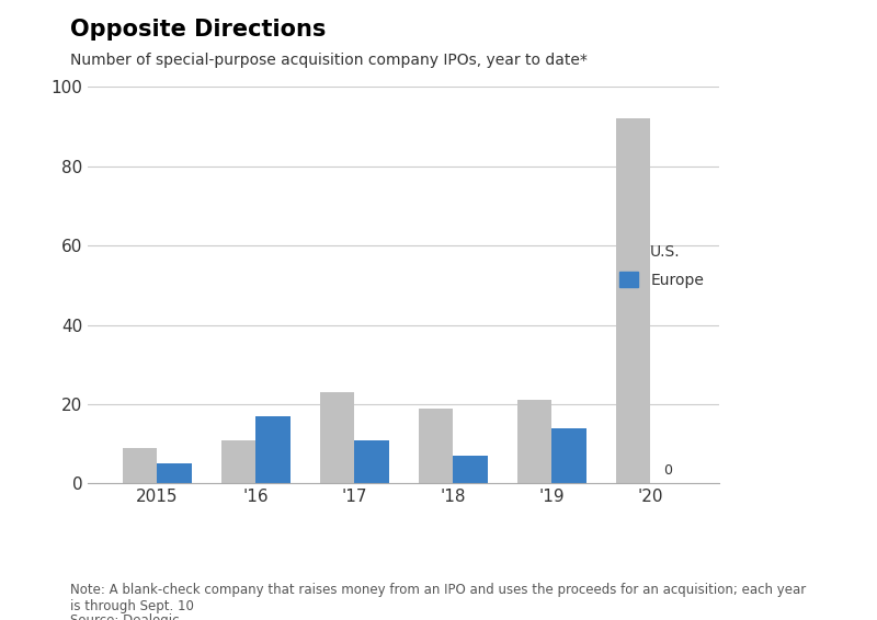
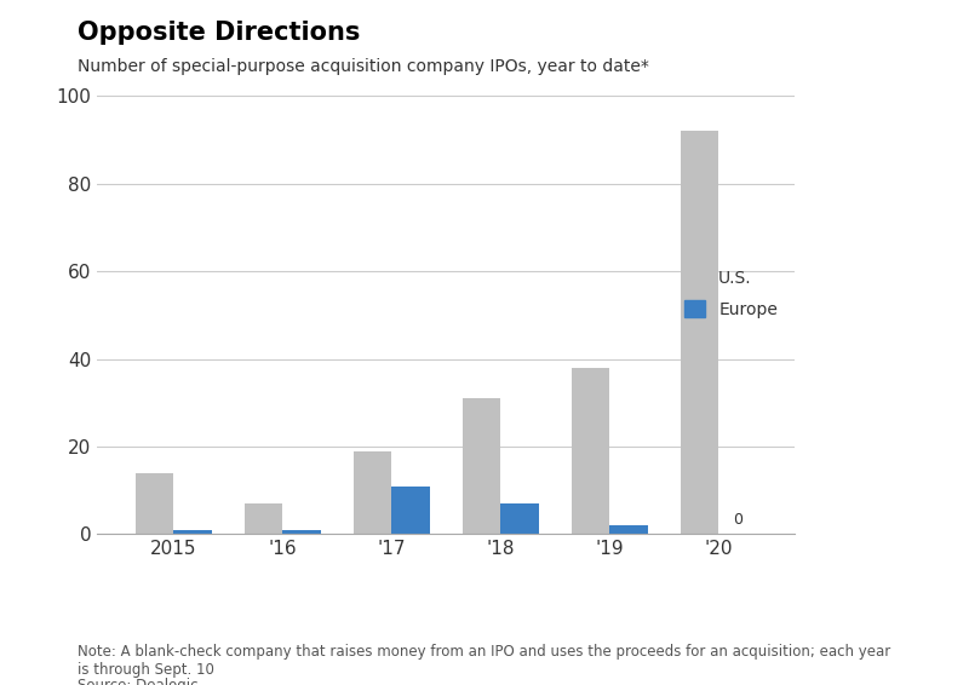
U.S./2015: 9 -> 14
Europe/2015: 5 -> 1
U.S./'16: 11 -> 7
Europe/'16: 17 -> 1
U.S./'17: 23 -> 19
U.S./'18: 19 -> 31
U.S./'19: 21 -> 38
Europe/'19: 14 -> 2
